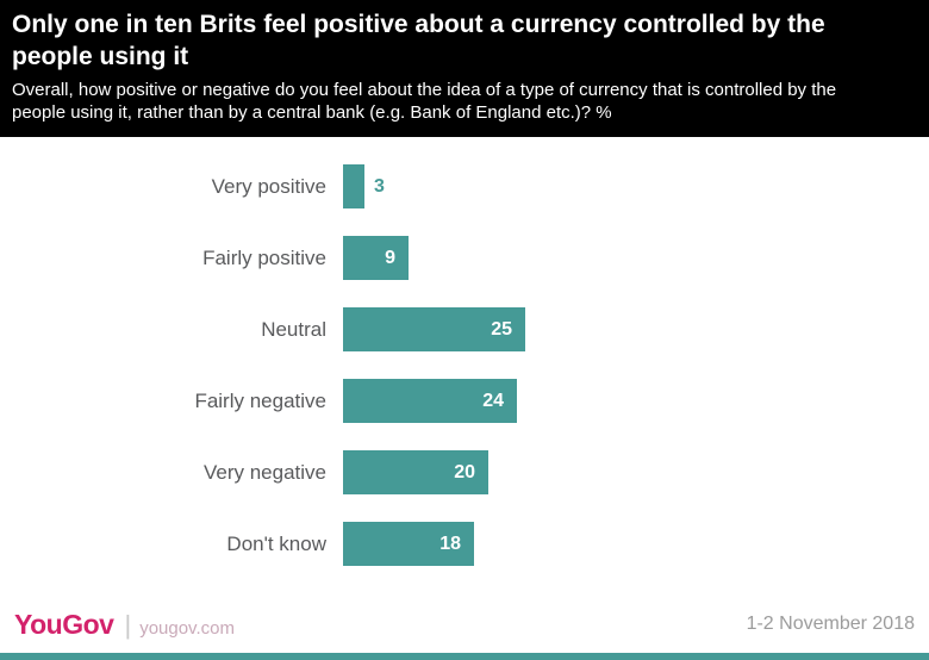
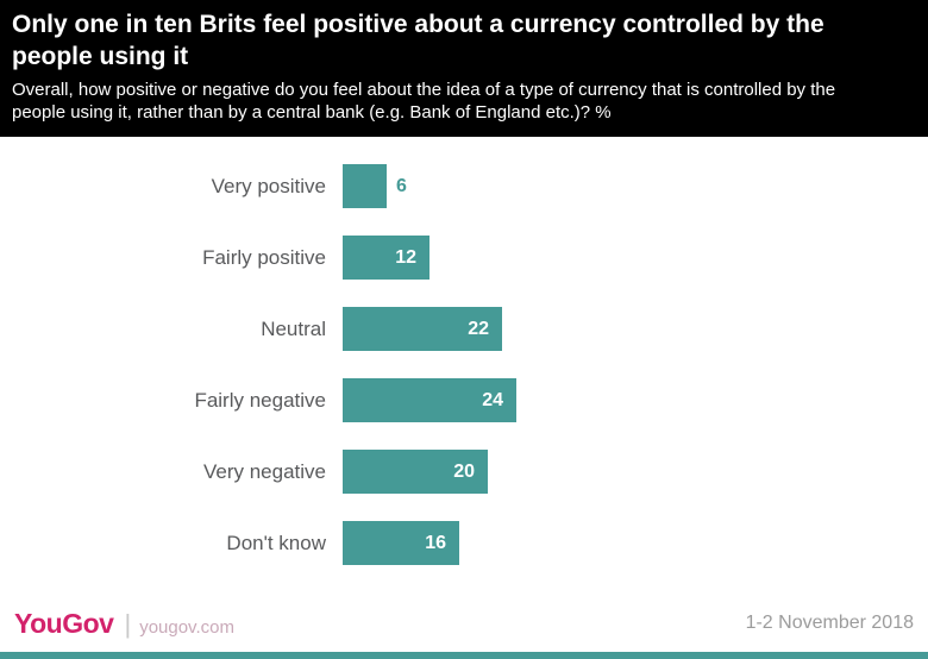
Very positive: 3 -> 6
Fairly positive: 9 -> 12
Neutral: 25 -> 22
Don't know: 18 -> 16
